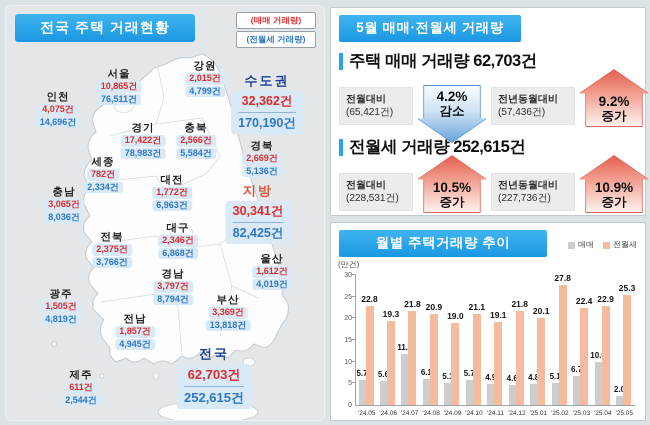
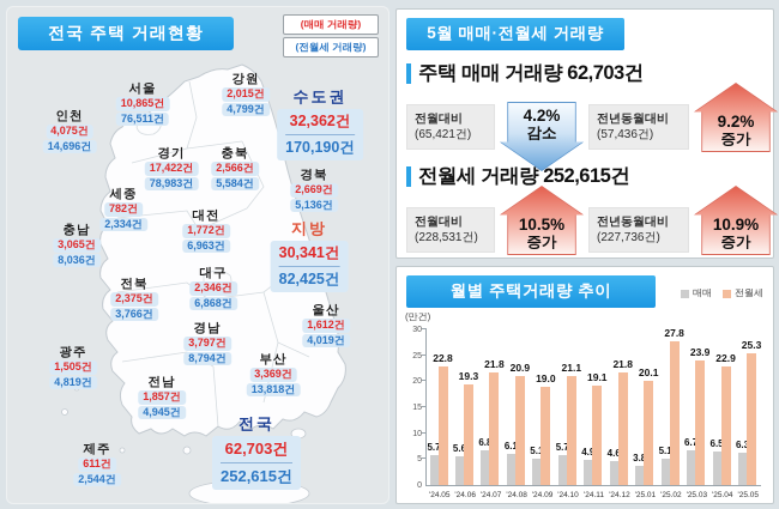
매매/'24.07: 11.8 -> 6.8
매매/'25.01: 4.8 -> 3.8
전월세/'25.03: 22.4 -> 23.9
매매/'25.04: 10.0 -> 6.5
매매/'25.05: 2.0 -> 6.3
